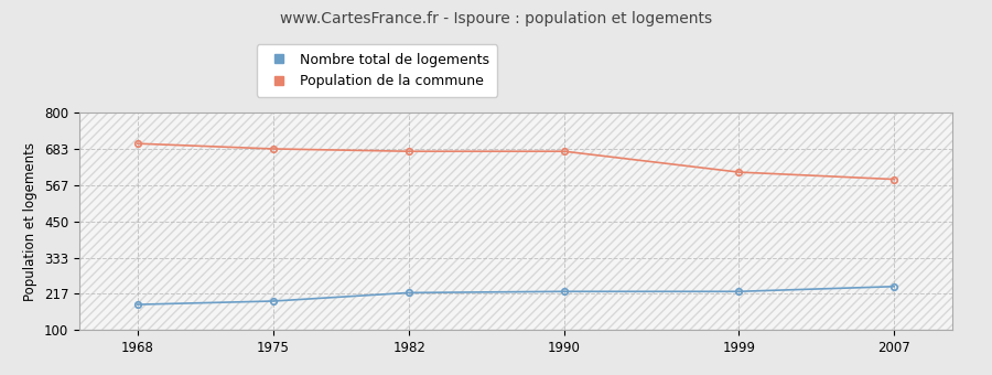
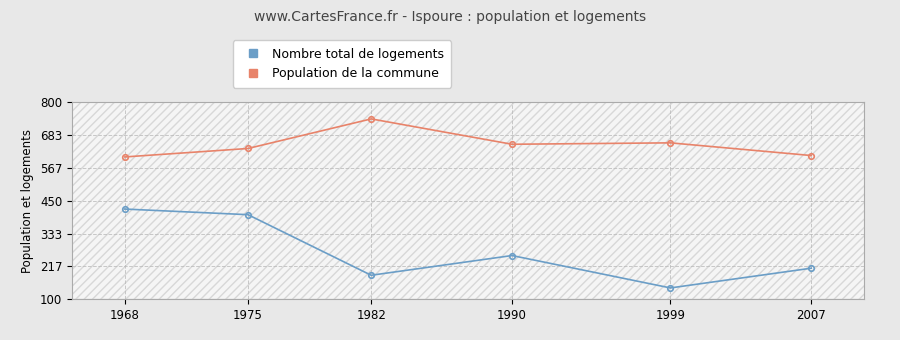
Nombre total de logements/1968: 182 -> 420
Population de la commune/1968: 700 -> 605
Nombre total de logements/1975: 193 -> 400
Population de la commune/1975: 683 -> 635
Nombre total de logements/1982: 220 -> 185
Population de la commune/1982: 675 -> 740
Nombre total de logements/1990: 224 -> 255
Population de la commune/1990: 675 -> 650
Nombre total de logements/1999: 224 -> 140
Population de la commune/1999: 608 -> 655
Nombre total de logements/2007: 240 -> 210
Population de la commune/2007: 585 -> 610
